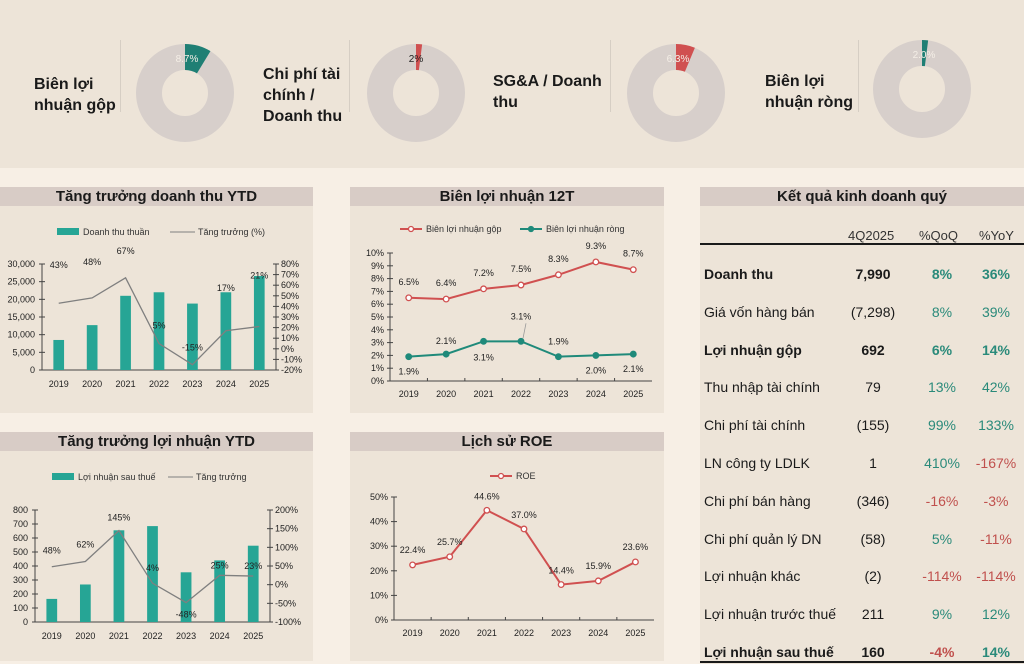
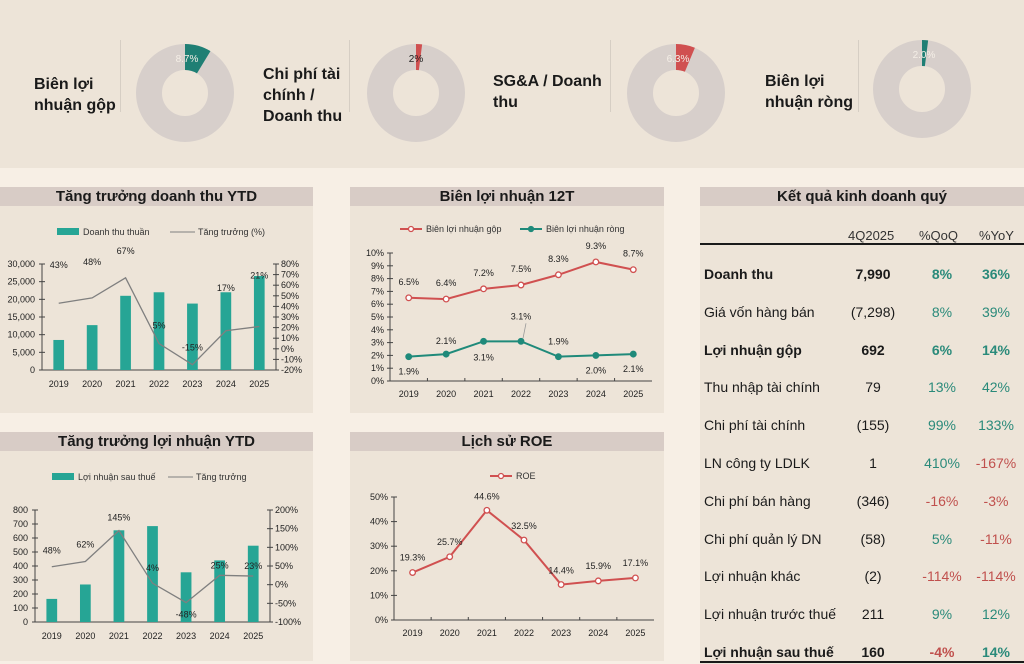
Lịch sử ROE/2019: 22.4% -> 19.3%
Lịch sử ROE/2022: 37.0% -> 32.5%
Lịch sử ROE/2025: 23.6% -> 17.1%
